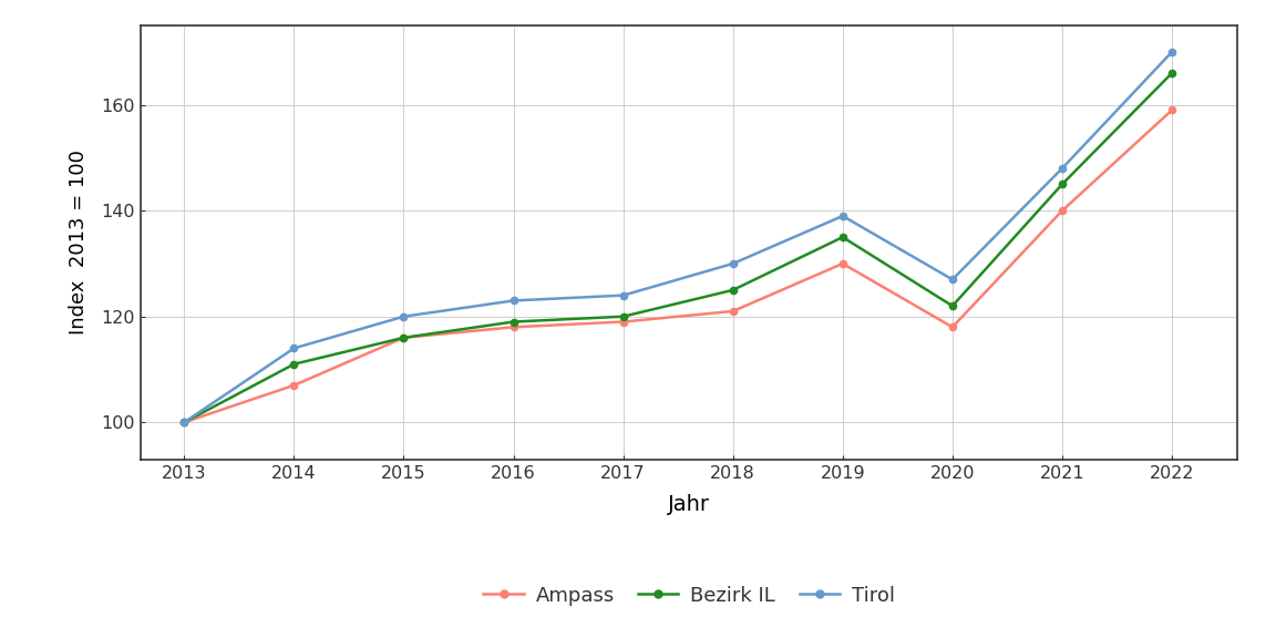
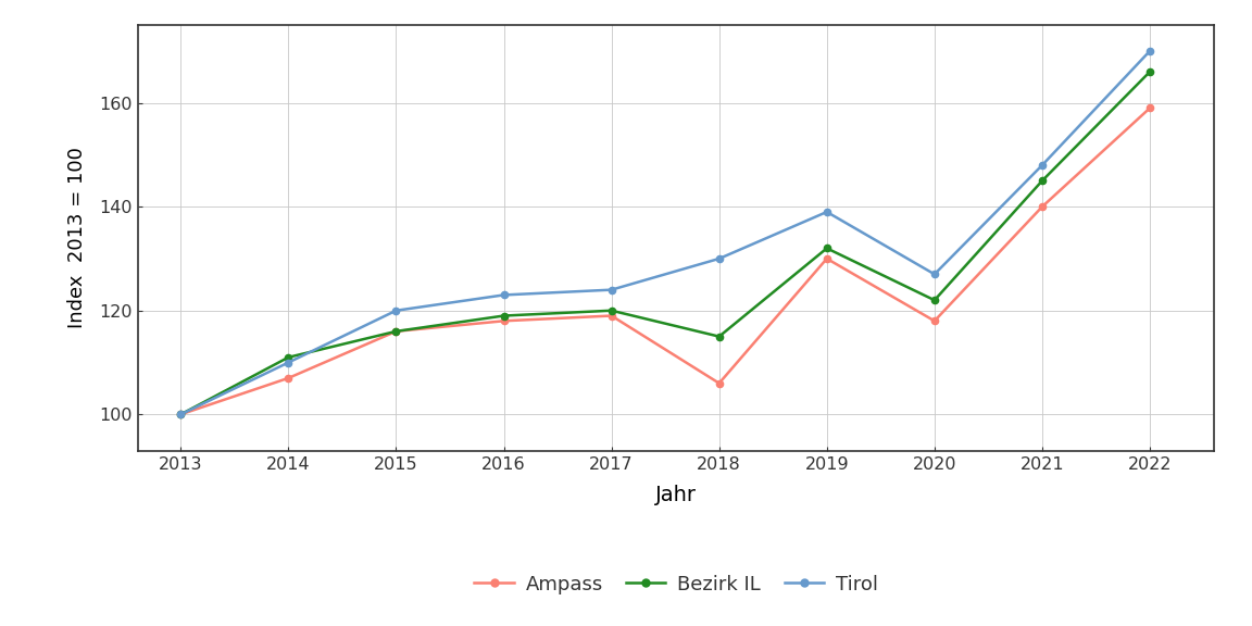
Tirol/2014: 114 -> 110
Ampass/2018: 121 -> 106
Bezirk IL/2018: 125 -> 115
Bezirk IL/2019: 135 -> 132
